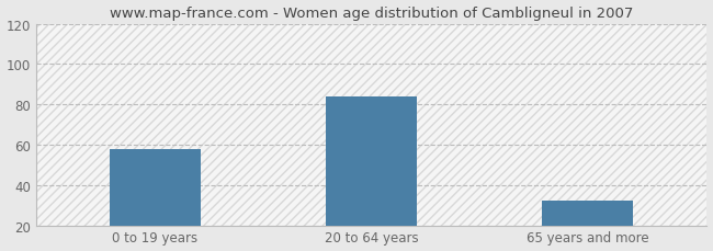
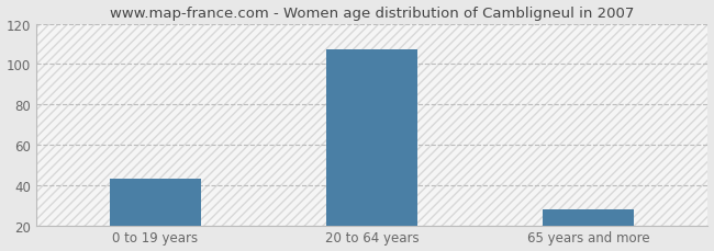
0 to 19 years: 58 -> 43
20 to 64 years: 84 -> 107
65 years and more: 32 -> 28
